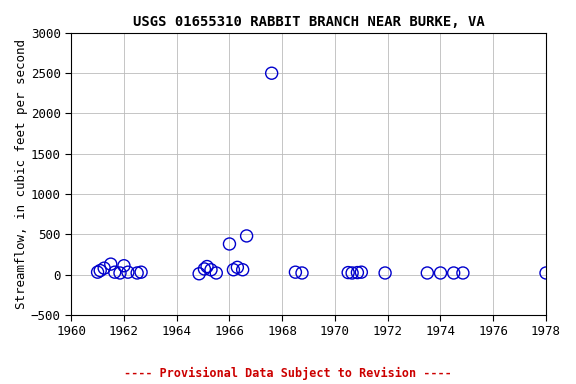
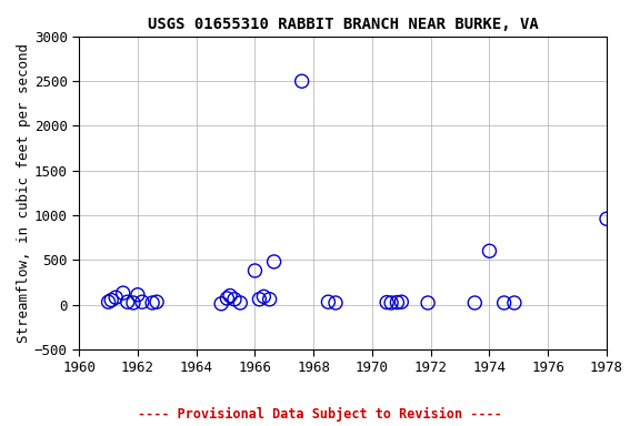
1974: 20 -> 600
1978: 20 -> 960
